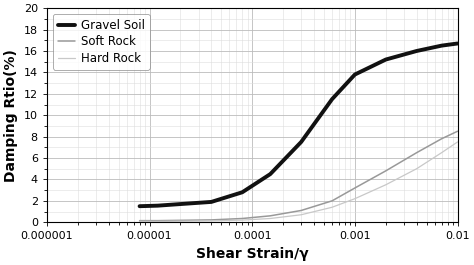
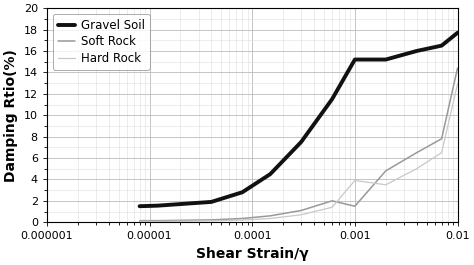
Gravel Soil/0.001: 13.8 -> 15.2
Soft Rock/0.001: 3.2 -> 1.5
Hard Rock/0.001: 2.2 -> 3.9
Gravel Soil/0.01: 16.7 -> 17.7
Soft Rock/0.01: 8.5 -> 14.4
Hard Rock/0.01: 7.5 -> 12.9
